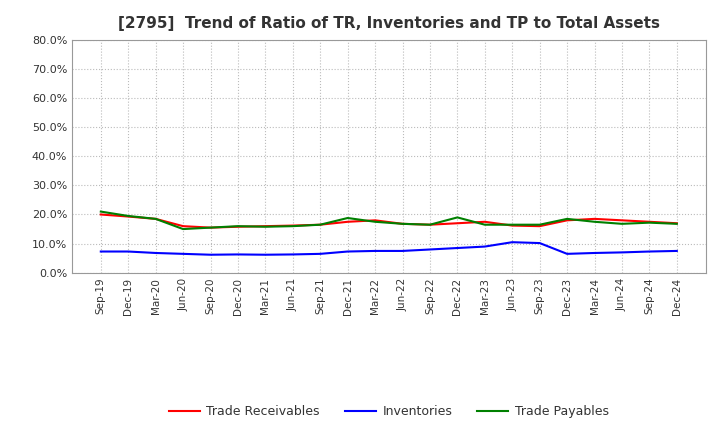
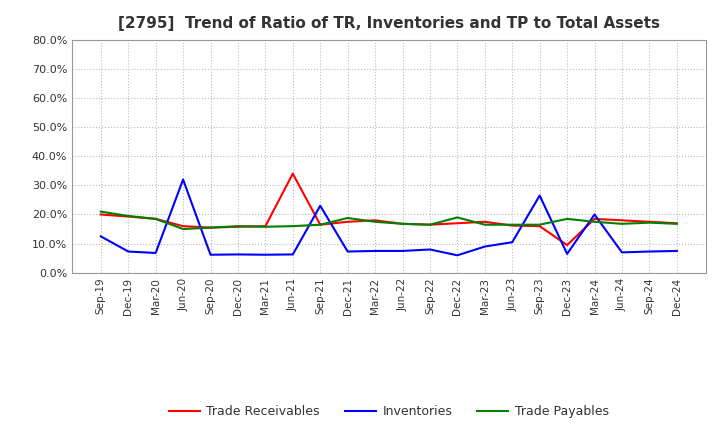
Inventories/Sep-19: 7.3% -> 12.5%
Inventories/Jun-20: 6.5% -> 32.0%
Trade Receivables/Jun-21: 16.2% -> 34.0%
Inventories/Sep-21: 6.5% -> 23.0%
Inventories/Dec-22: 8.5% -> 6.0%
Inventories/Sep-23: 10.2% -> 26.5%
Trade Receivables/Dec-23: 18.0% -> 9.5%
Inventories/Mar-24: 6.8% -> 20.0%
